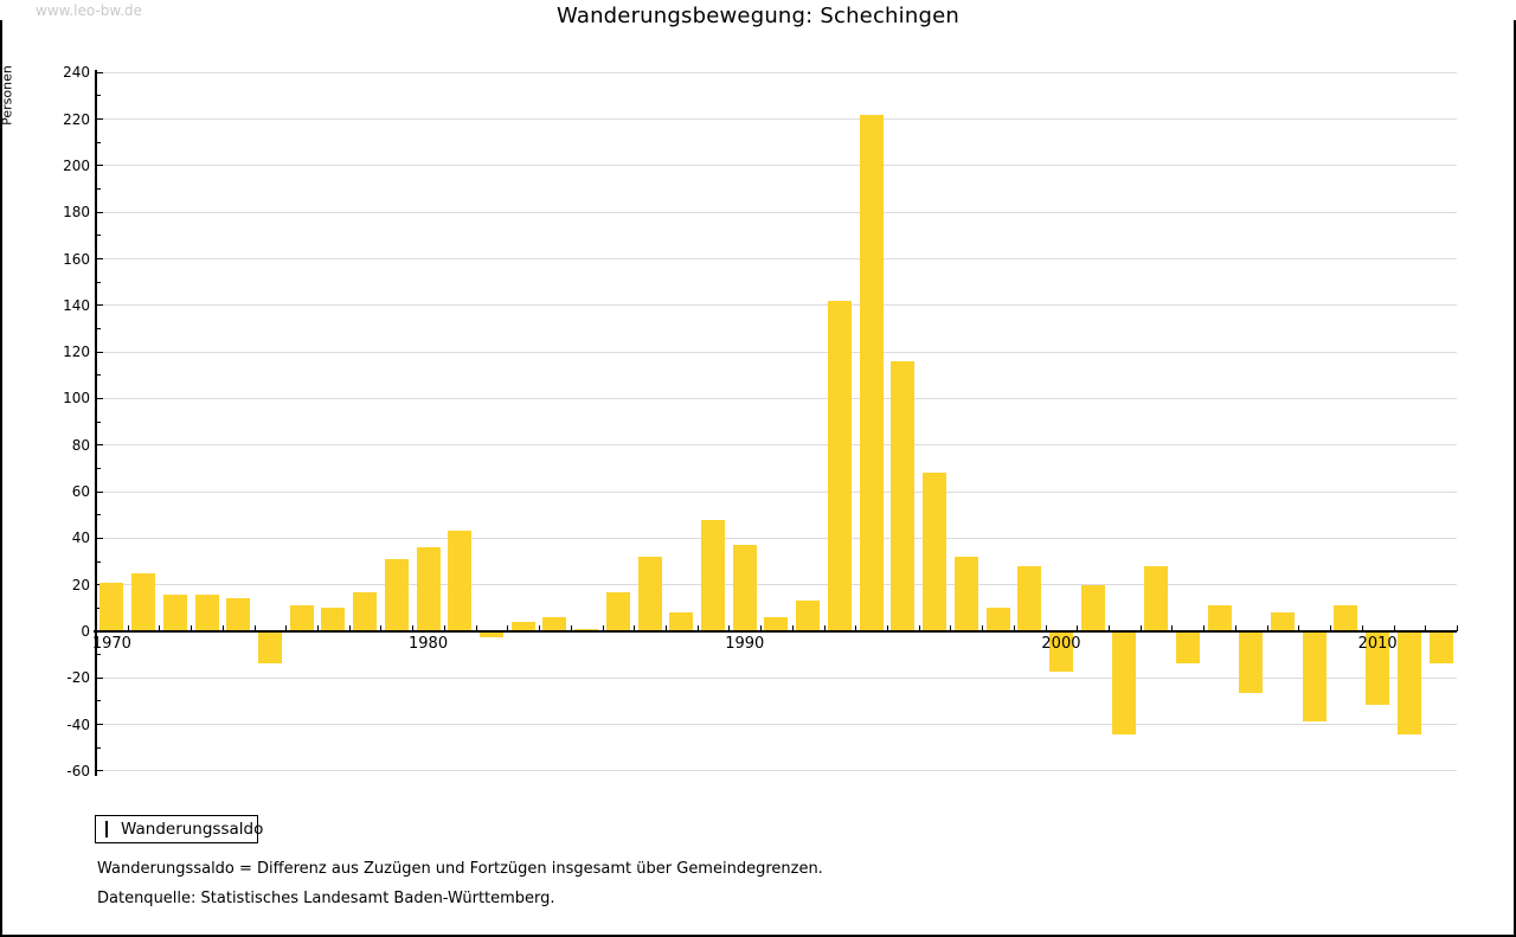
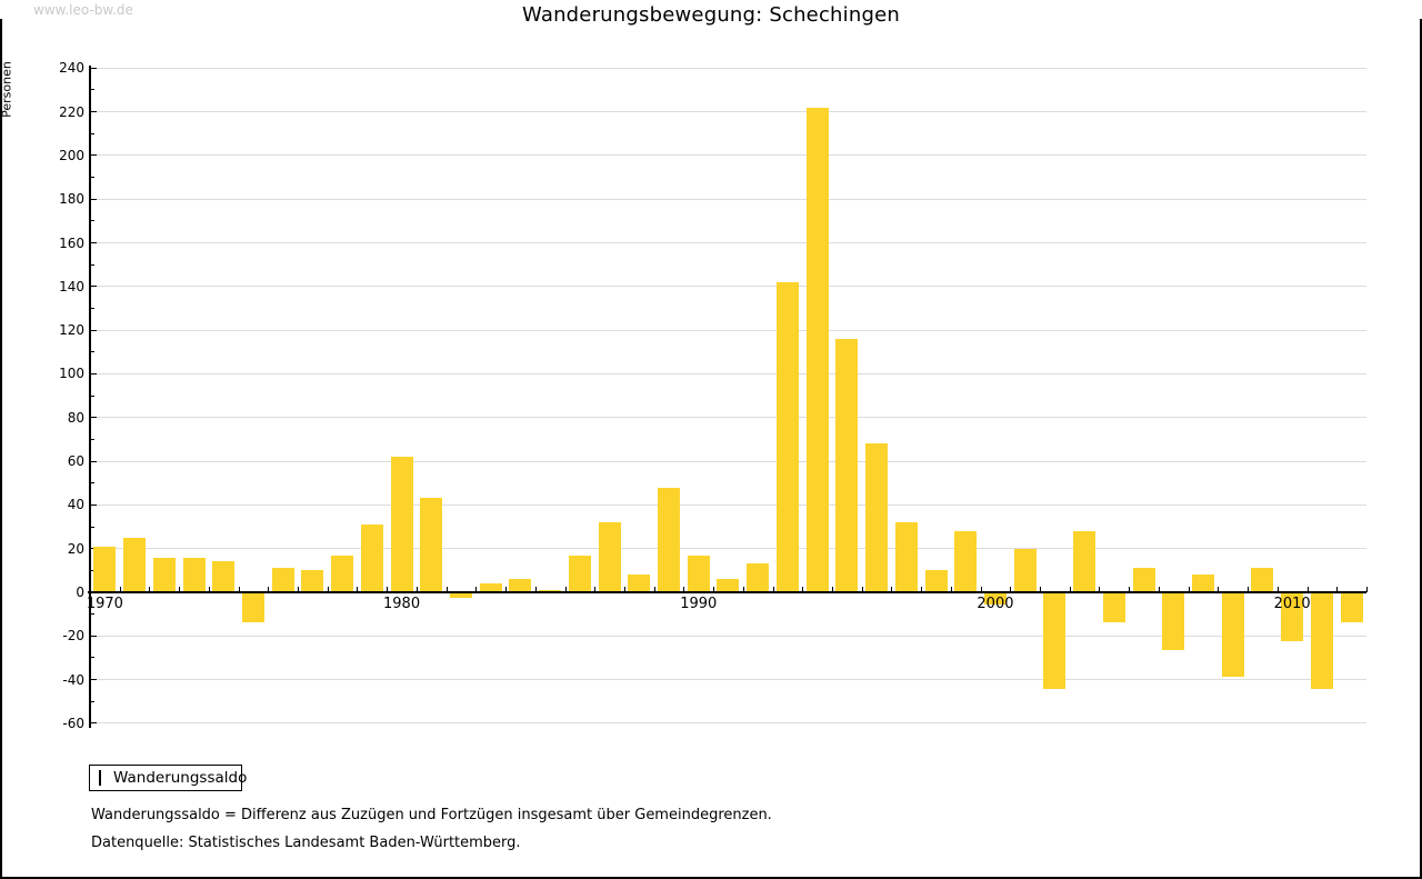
1980: 36 -> 62
1990: 37 -> 17
2000: -17 -> -5
2010: -31 -> -22
